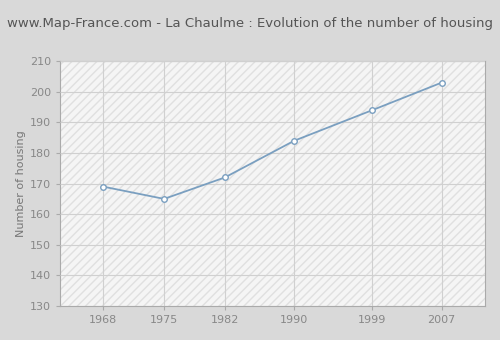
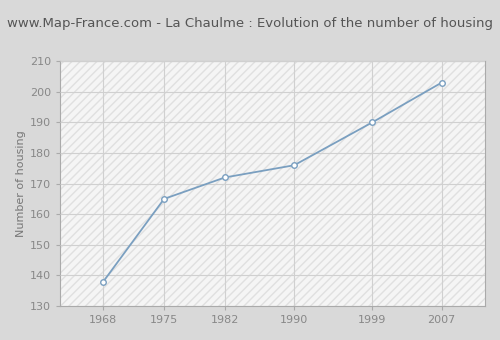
1968: 169 -> 138
1990: 184 -> 176
1999: 194 -> 190
